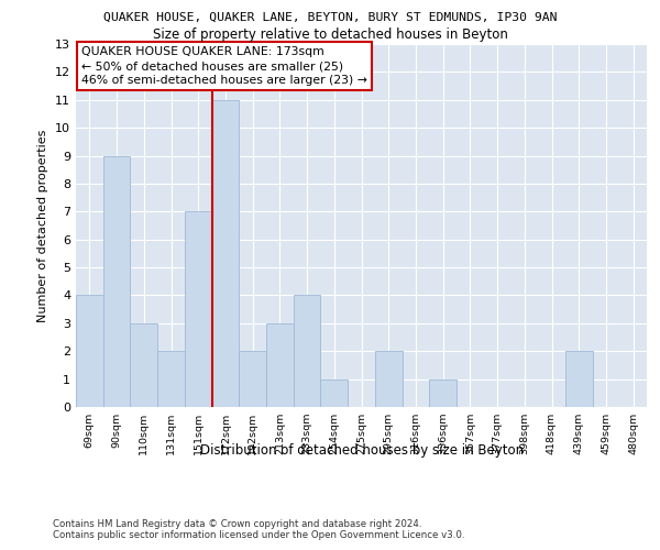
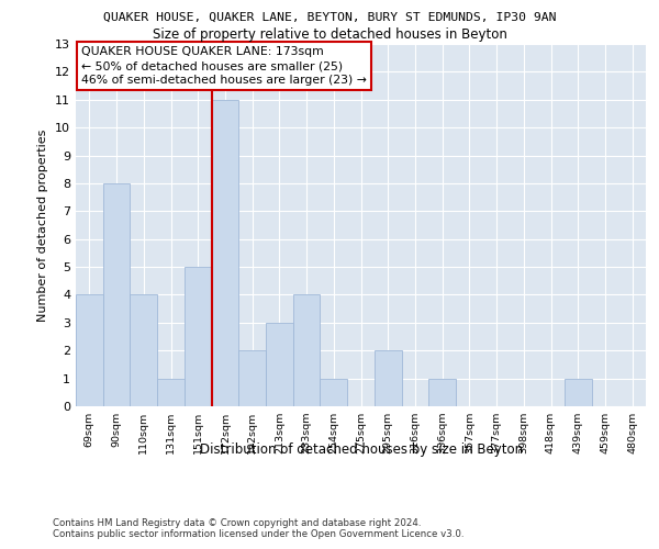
90sqm: 9 -> 8
110sqm: 3 -> 4
131sqm: 2 -> 1
151sqm: 7 -> 5
439sqm: 2 -> 1
